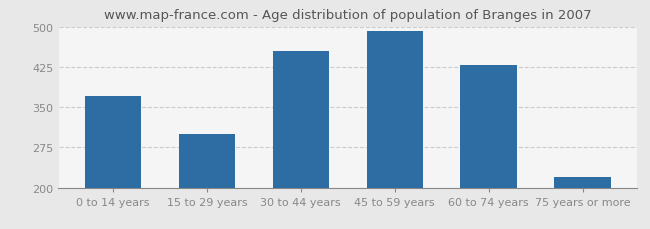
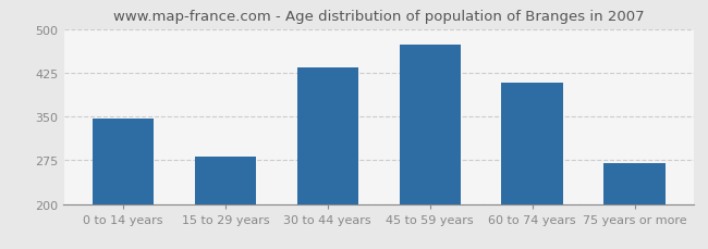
0 to 14 years: 370 -> 346
15 to 29 years: 300 -> 282
30 to 44 years: 455 -> 434
45 to 59 years: 492 -> 474
60 to 74 years: 428 -> 408
75 years or more: 220 -> 270
